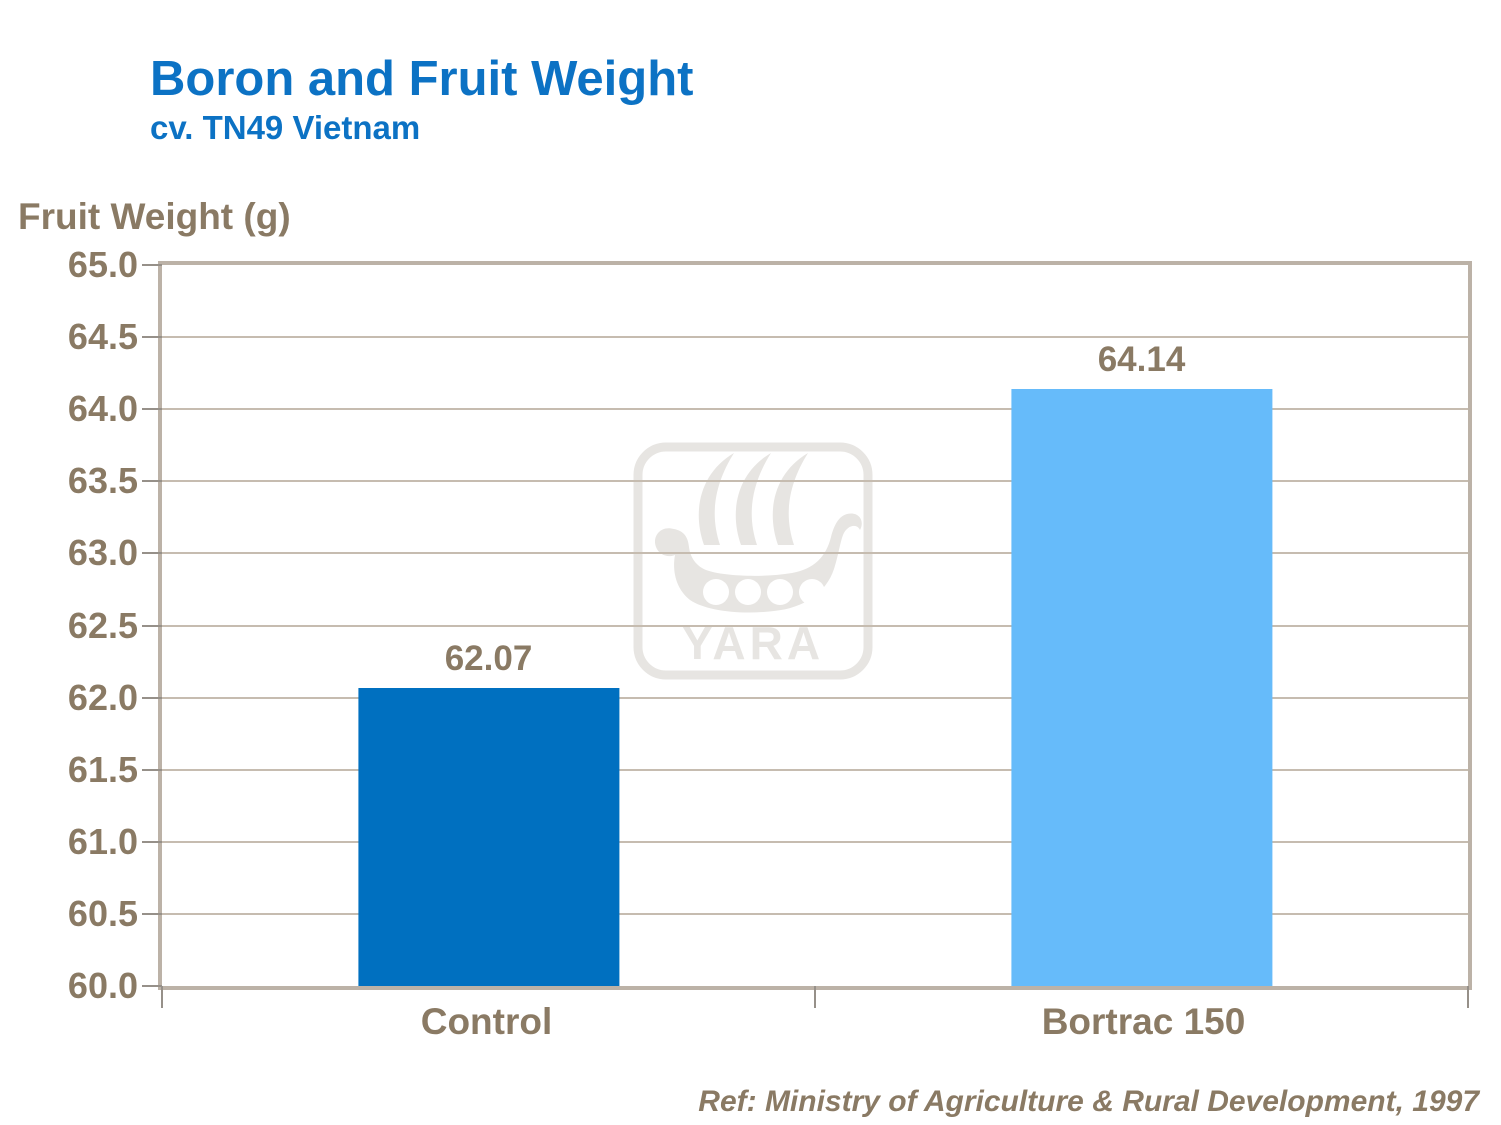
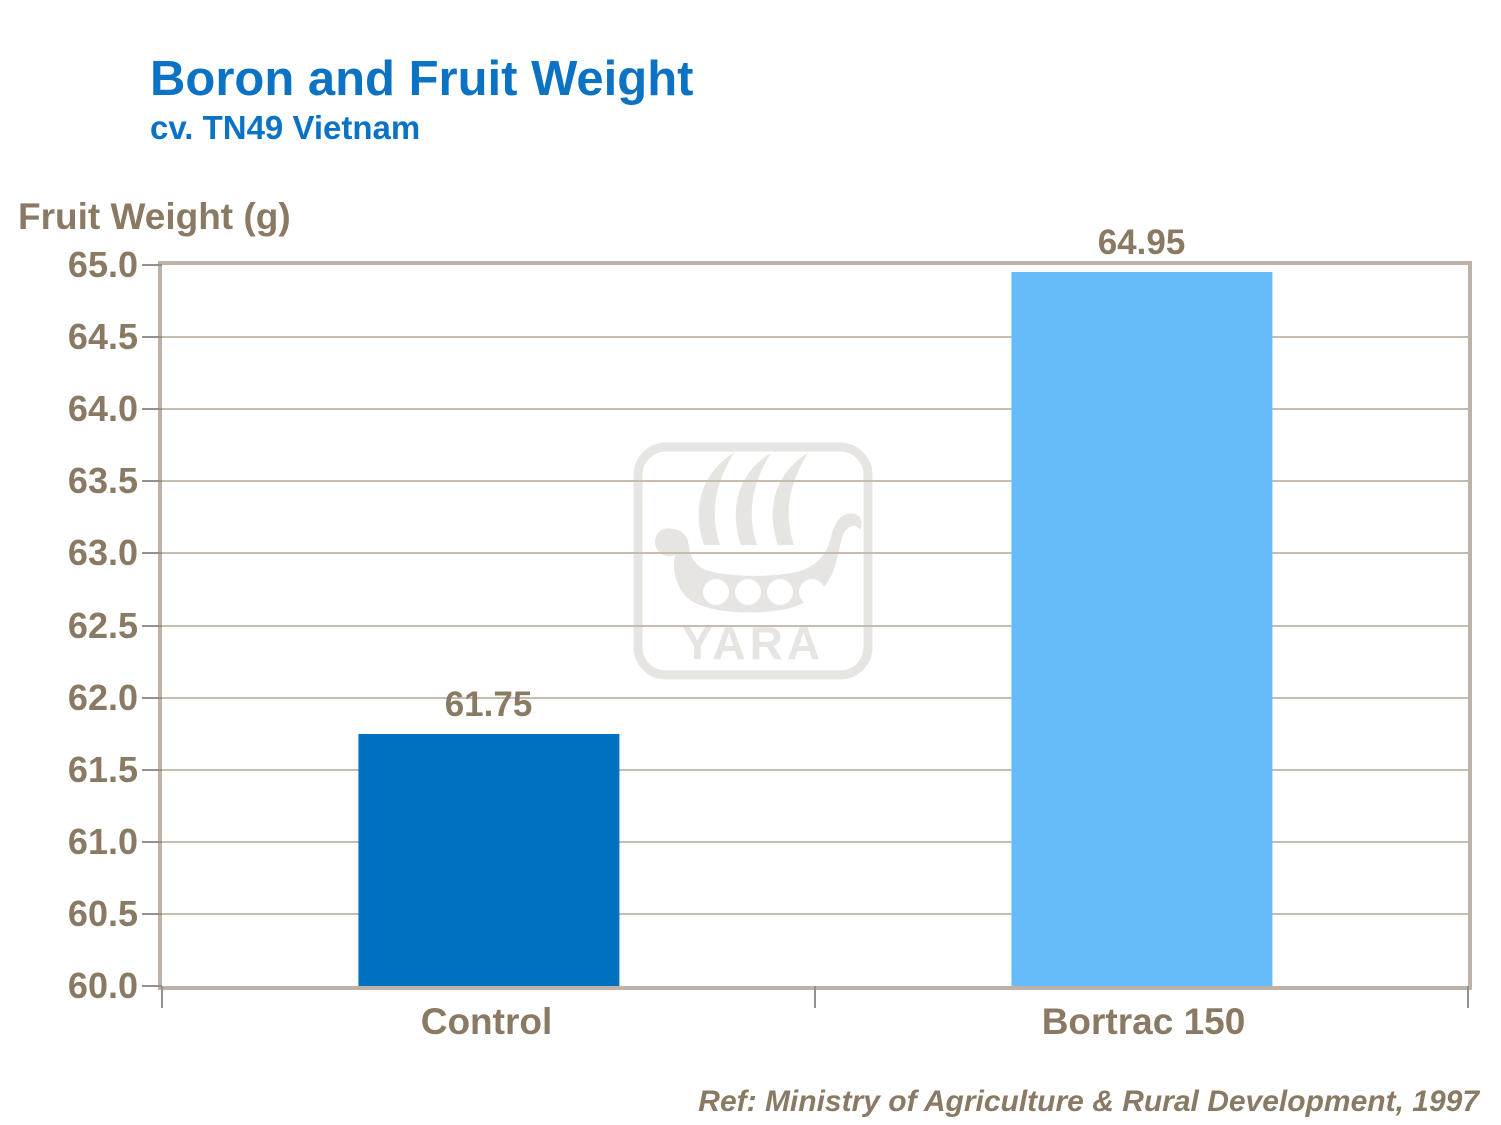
Control: 62.07 -> 61.75
Bortrac 150: 64.14 -> 64.95
